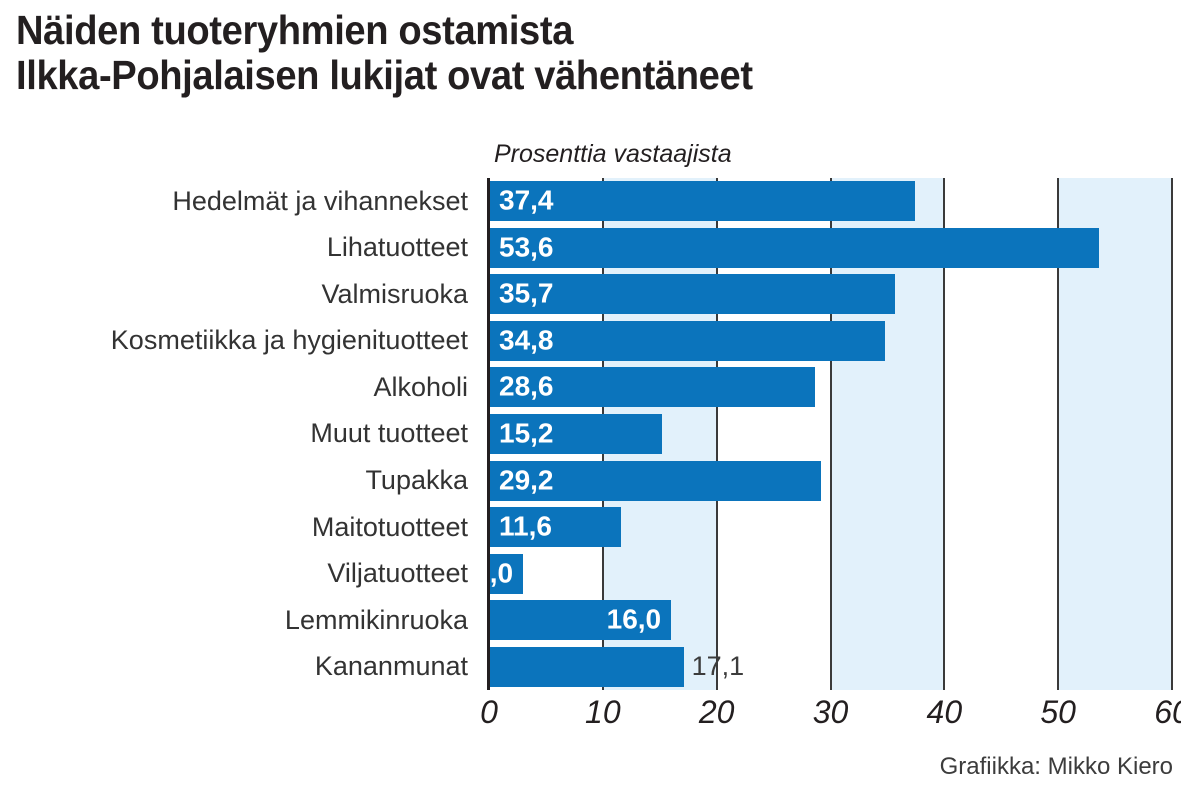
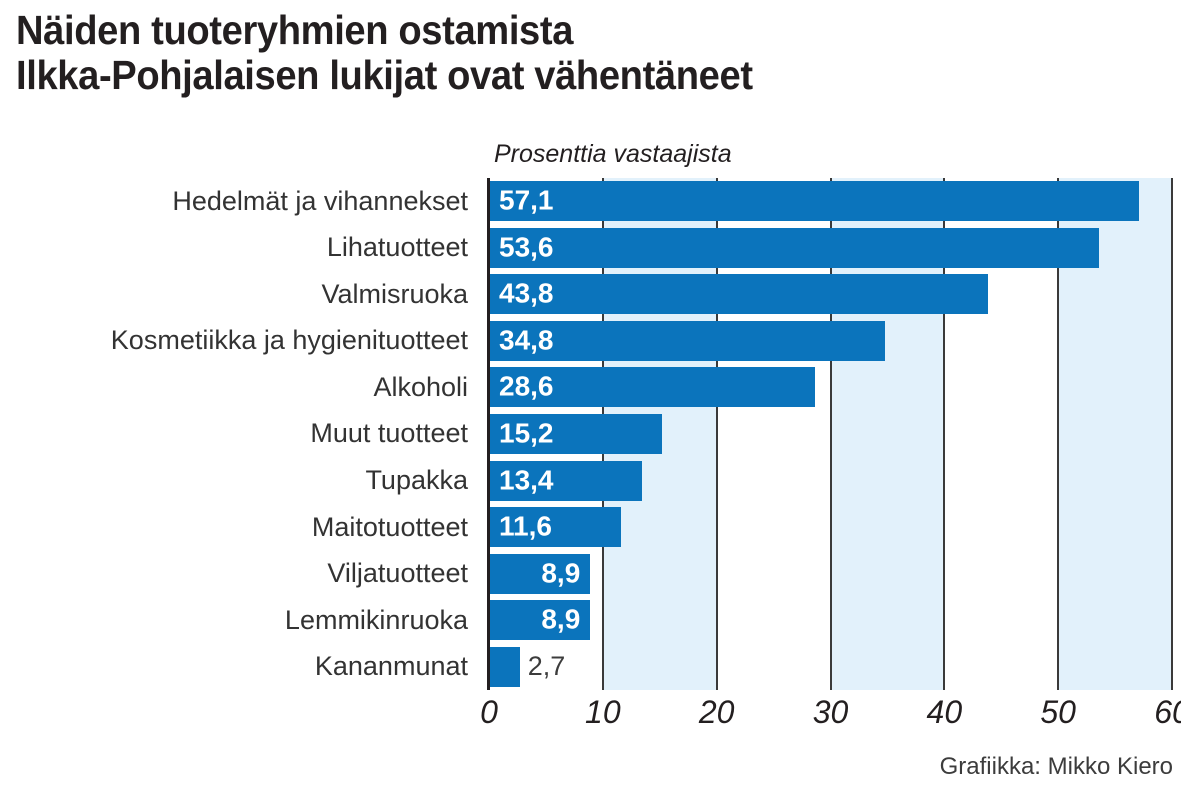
Hedelmät ja vihannekset: 37,4 -> 57,1
Valmisruoka: 35,7 -> 43,8
Tupakka: 29,2 -> 13,4
Viljatuotteet: 3,0 -> 8,9
Lemmikinruoka: 16,0 -> 8,9
Kananmunat: 17,1 -> 2,7
